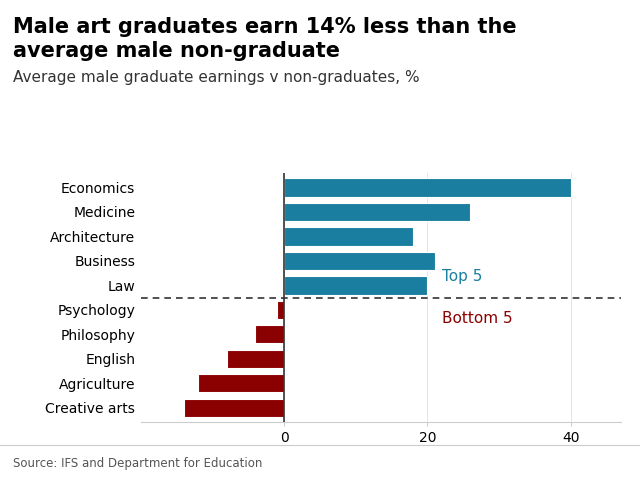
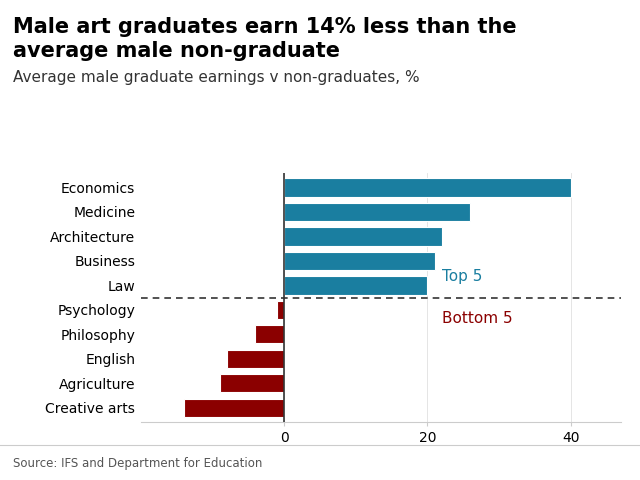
Architecture: 18 -> 22
Agriculture: -12 -> -9
